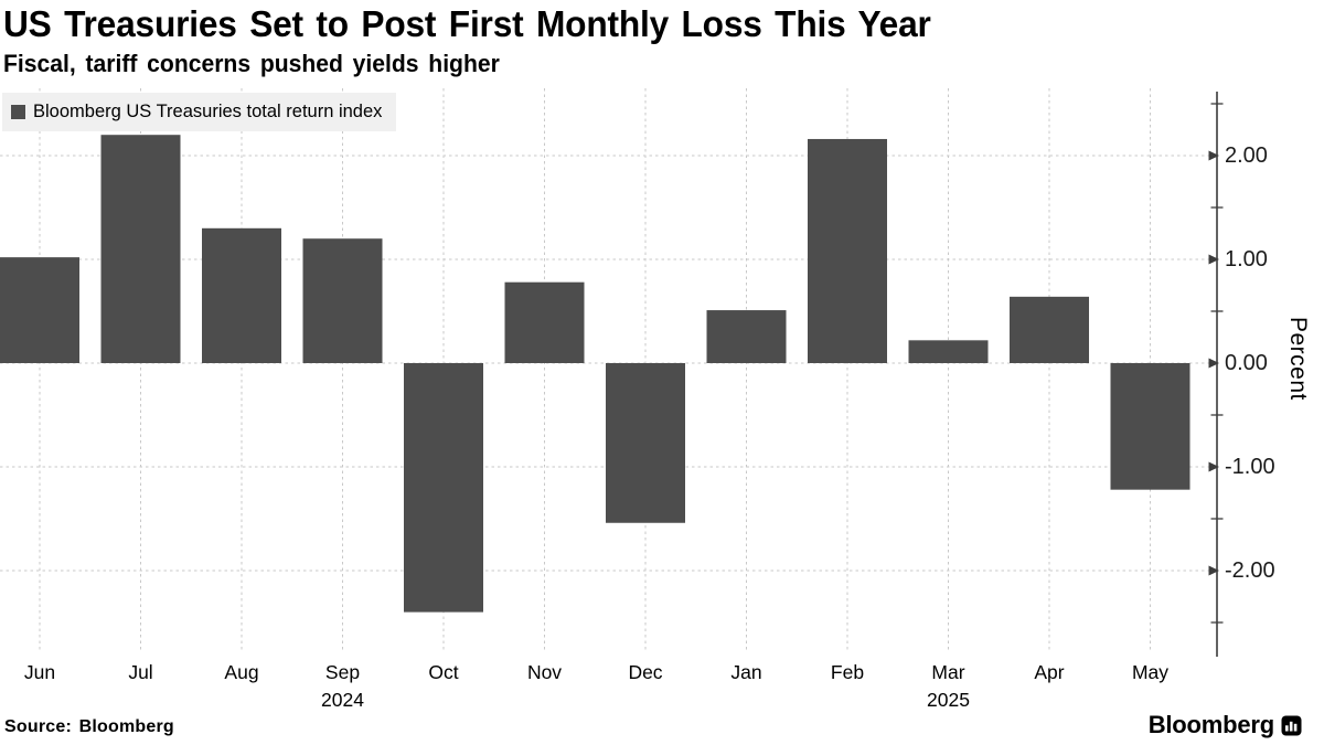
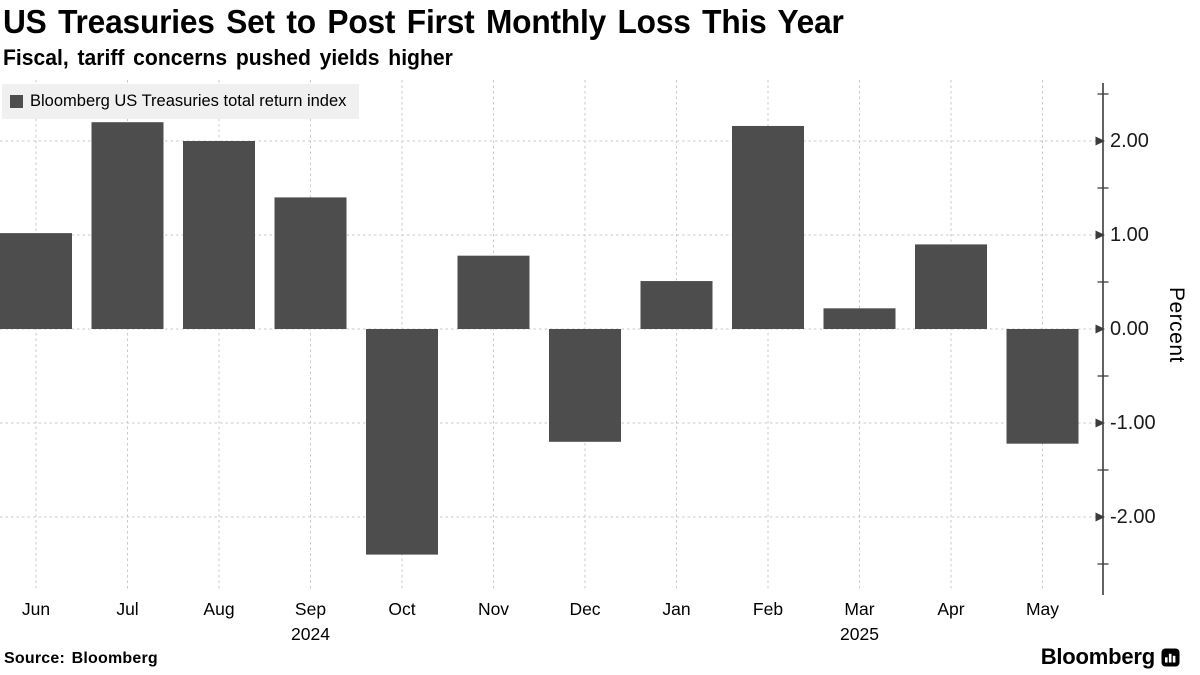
Aug: 1.3 -> 2.0
Sep: 1.2 -> 1.4
Dec: -1.5 -> -1.2
Apr: 0.6 -> 0.9
